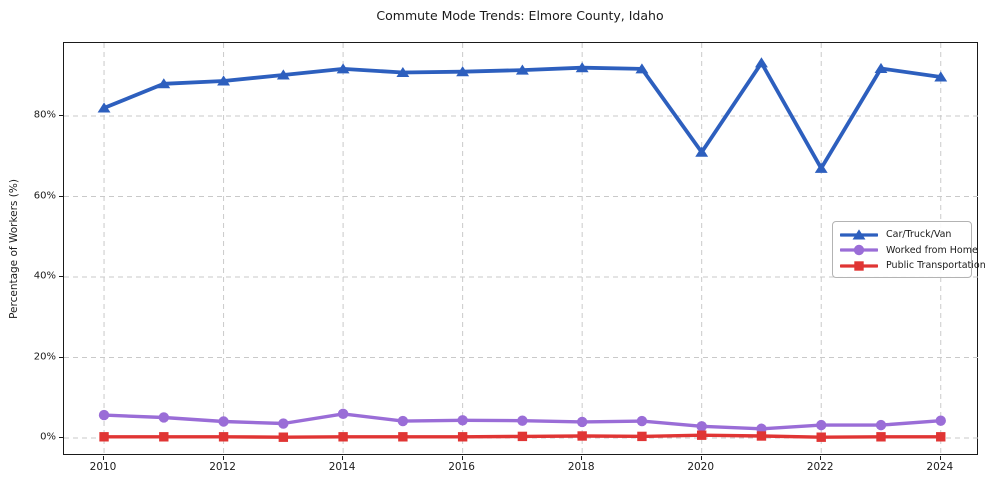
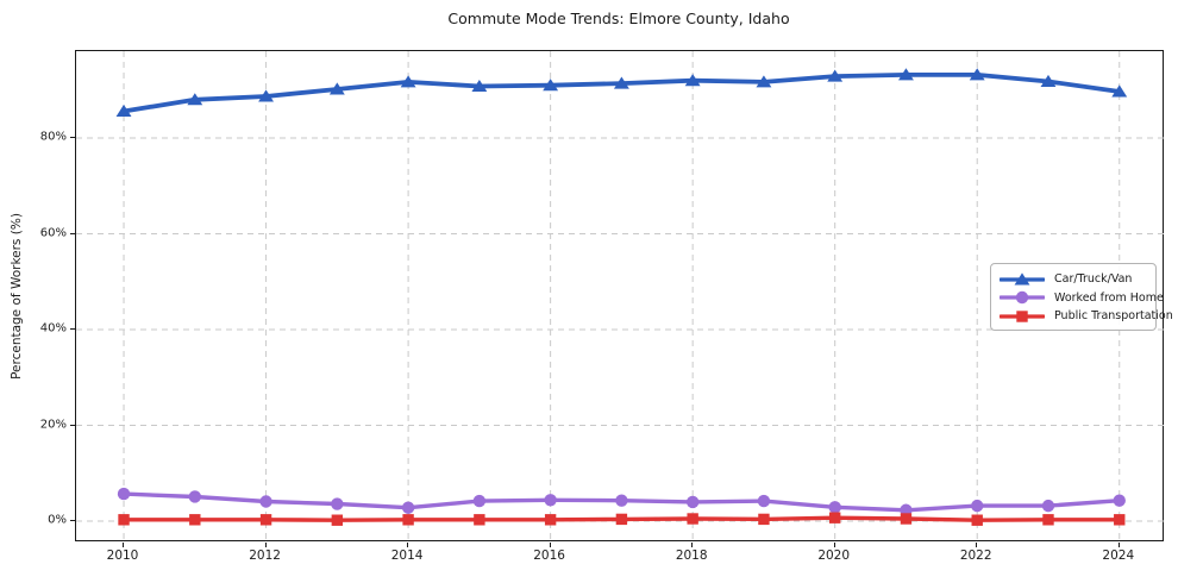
Car/Truck/Van/2010: 82% -> 86%
Worked from Home/2014: 6% -> 3%
Car/Truck/Van/2020: 71% -> 93%
Car/Truck/Van/2022: 67% -> 93%
